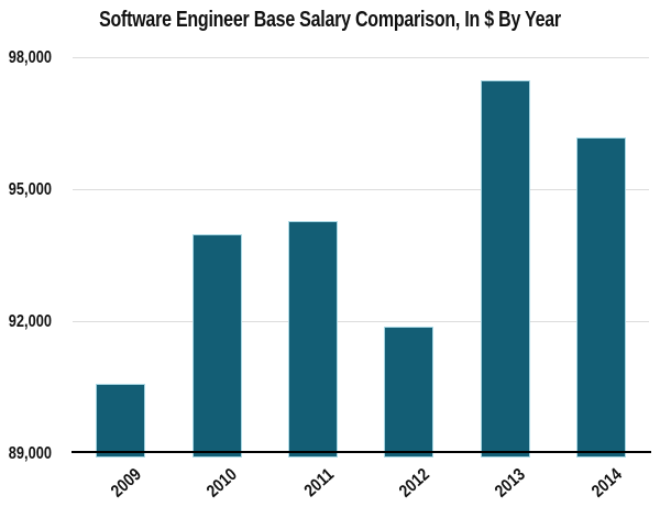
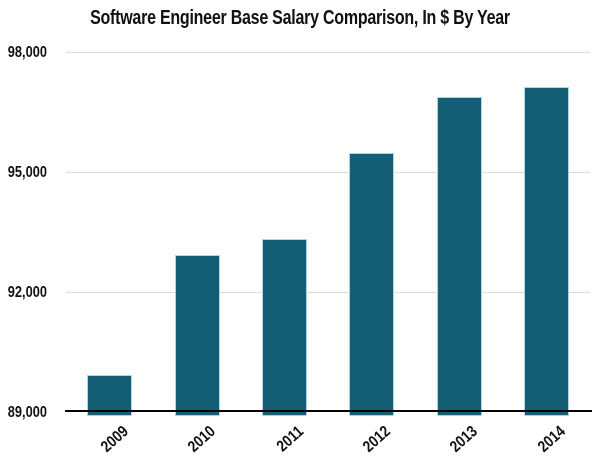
2009: 90600 -> 90000
2010: 94000 -> 93000
2011: 94300 -> 93400
2012: 91900 -> 95500
2013: 97500 -> 96900
2014: 96200 -> 97200
